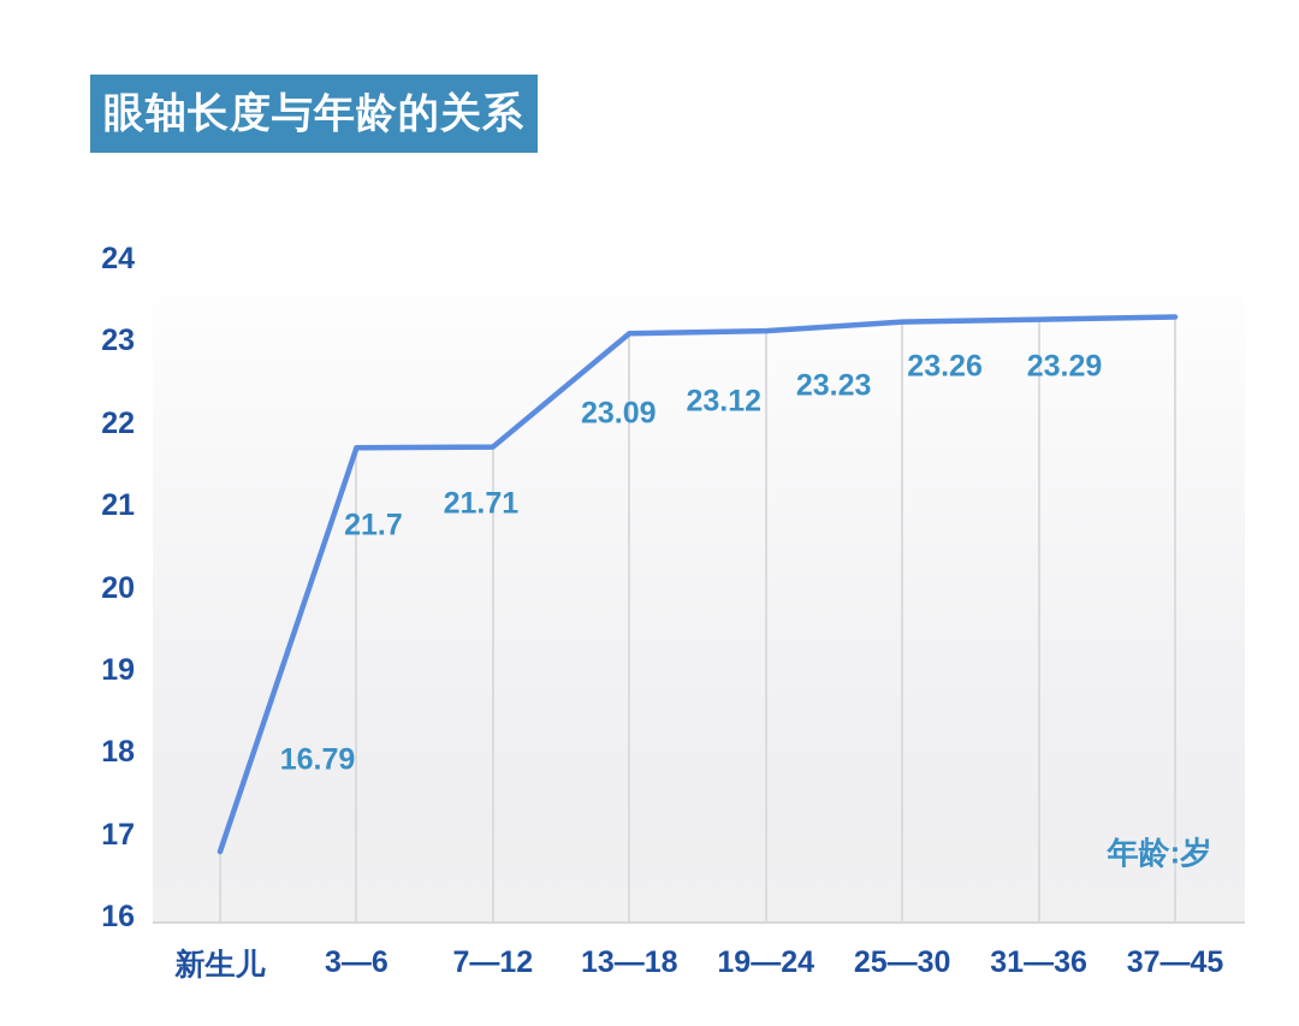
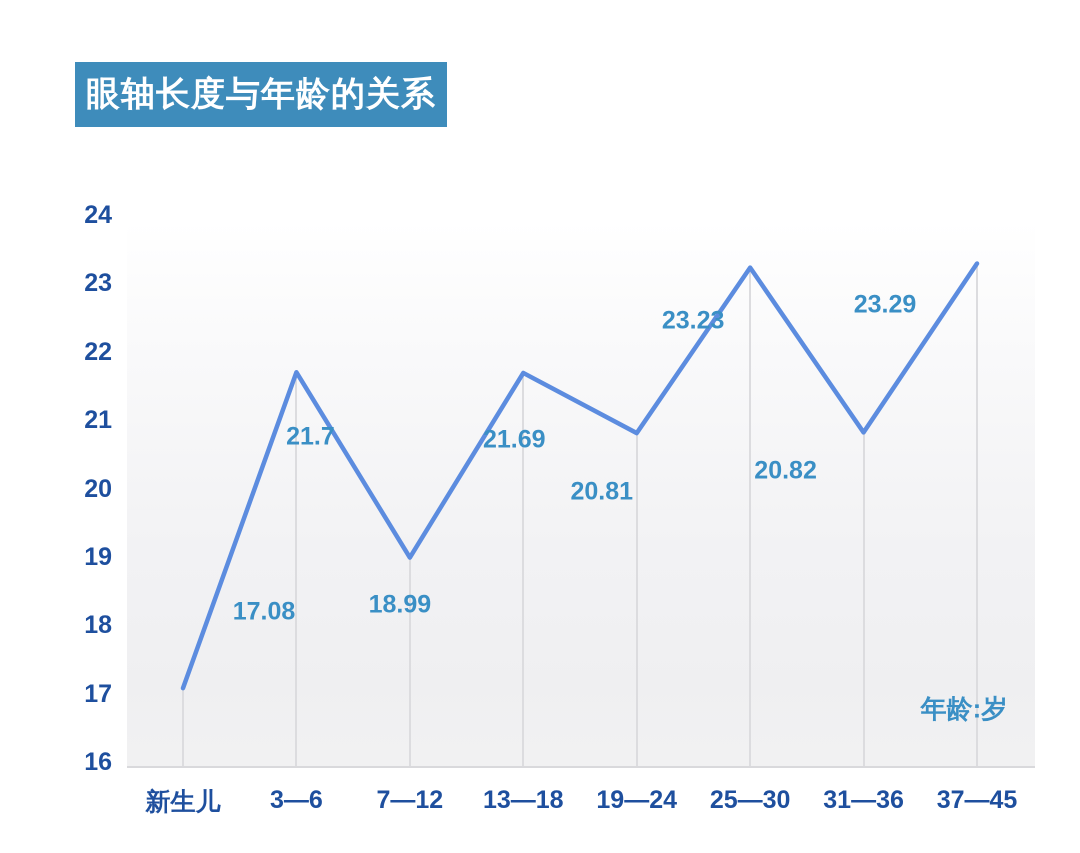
新生儿: 16.79 -> 17.08
7—12: 21.71 -> 18.99
13—18: 23.09 -> 21.69
19—24: 23.12 -> 20.81
31—36: 23.26 -> 20.82
